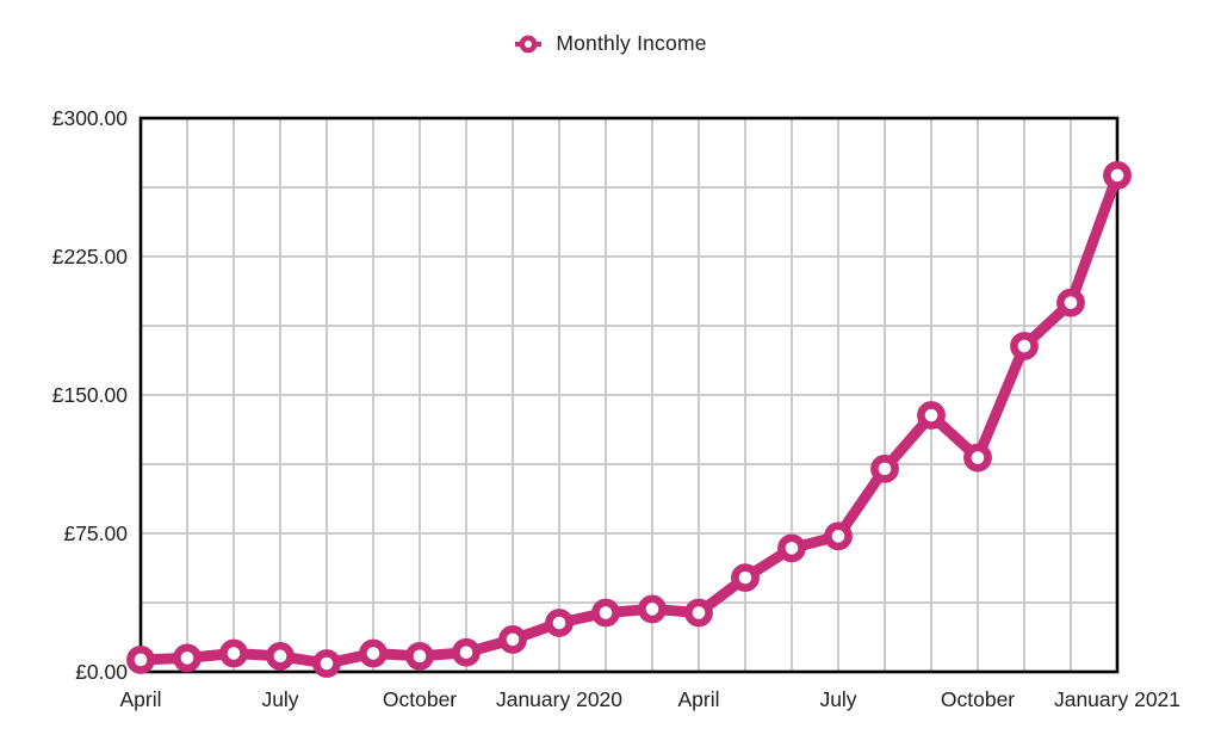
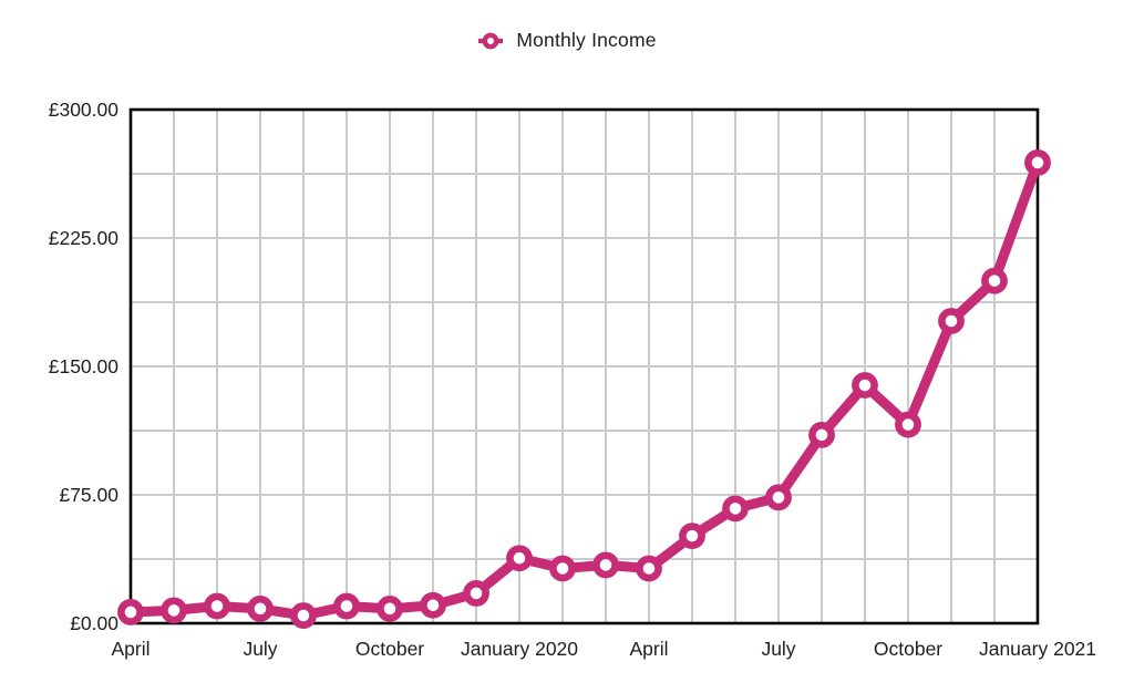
January 2020: £26 -> £38
